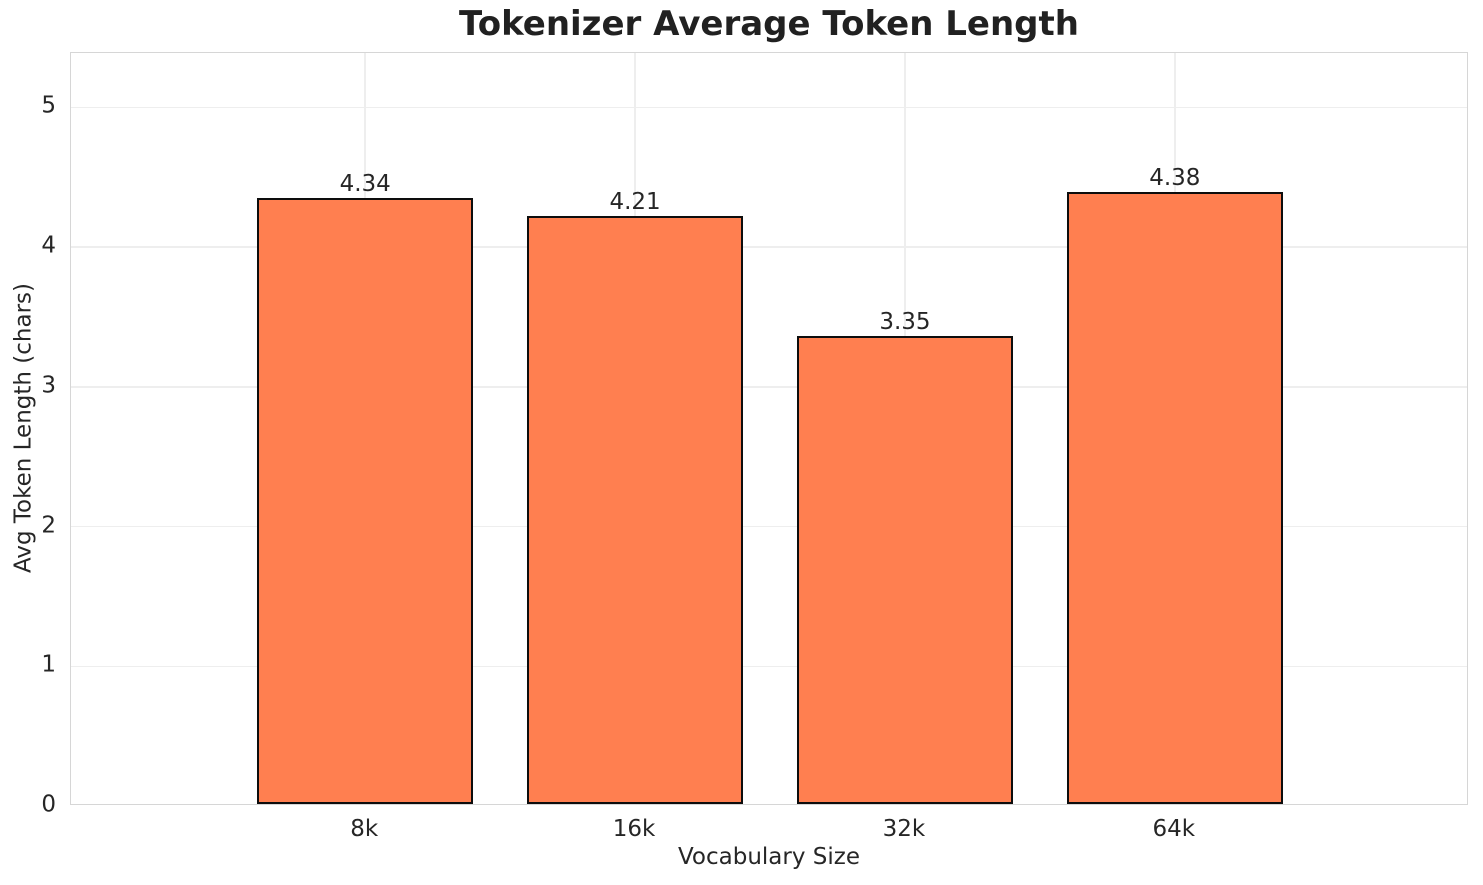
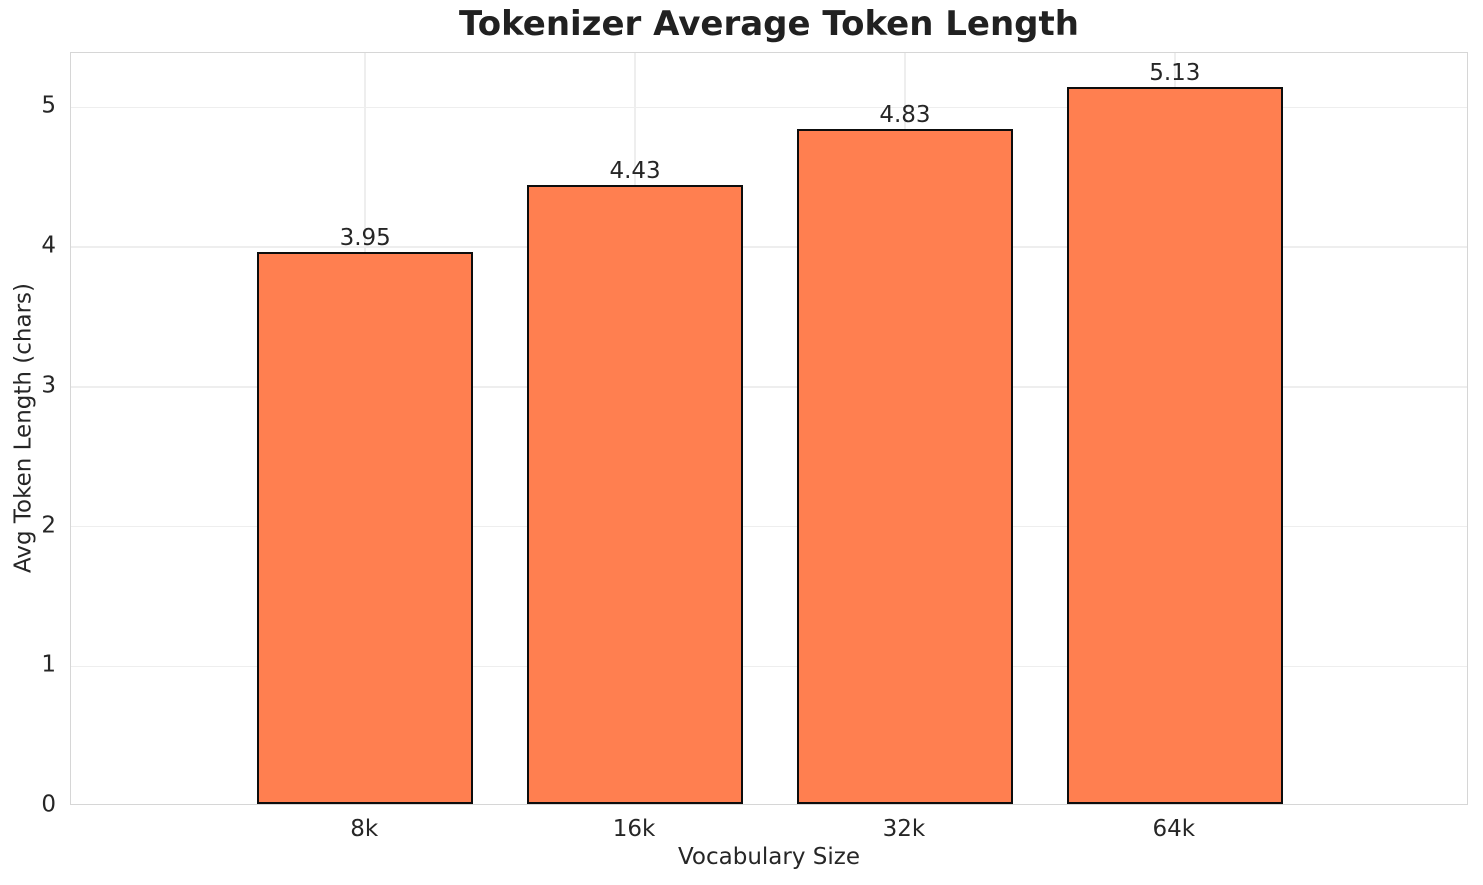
8k: 4.34 -> 3.95
16k: 4.21 -> 4.43
32k: 3.35 -> 4.83
64k: 4.38 -> 5.13
